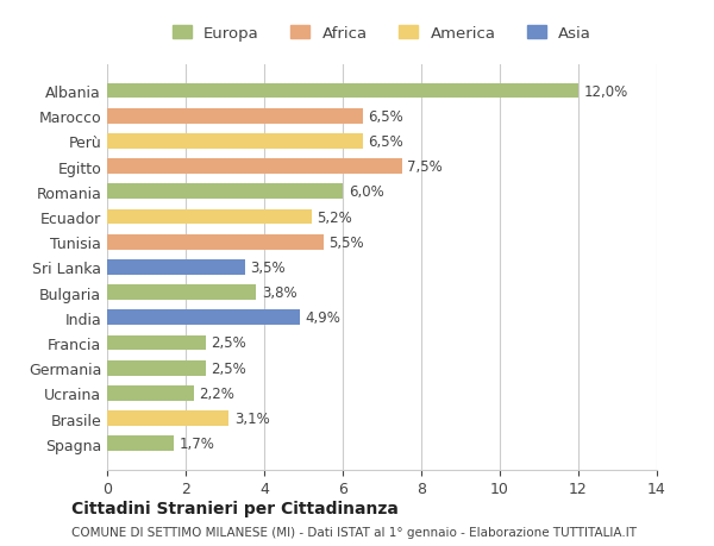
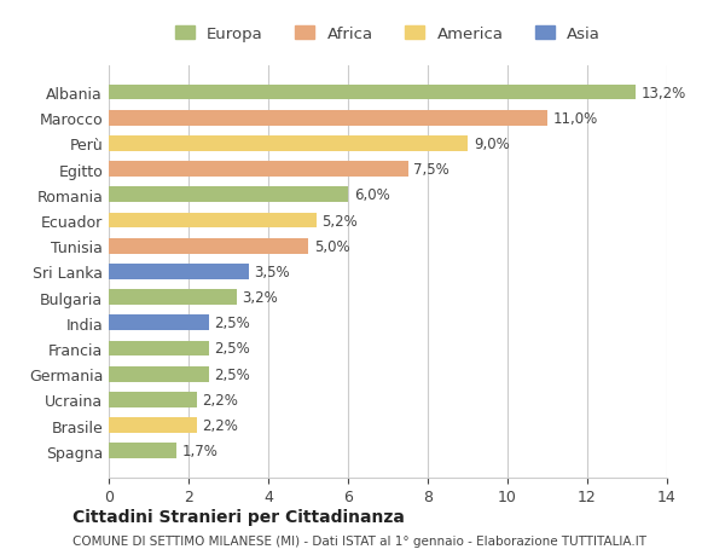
Albania: 12,0% -> 13,2%
Marocco: 6,5% -> 11,0%
Perù: 6,5% -> 9,0%
Tunisia: 5,5% -> 5,0%
Bulgaria: 3,8% -> 3,2%
India: 4,9% -> 2,5%
Brasile: 3,1% -> 2,2%
